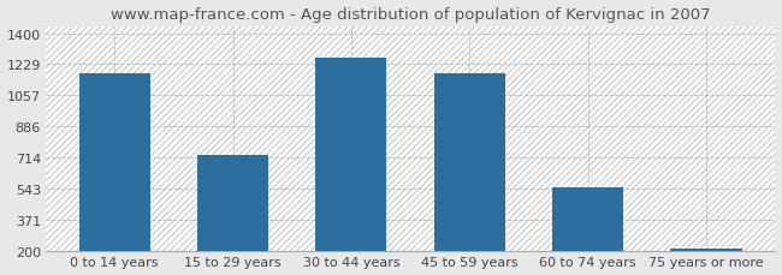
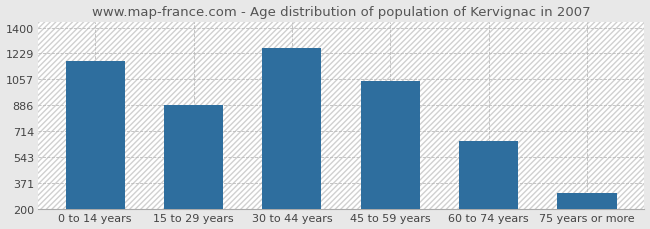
15 to 29 years: 730 -> 890
45 to 59 years: 1180 -> 1050
60 to 74 years: 550 -> 650
75 years or more: 220 -> 310
